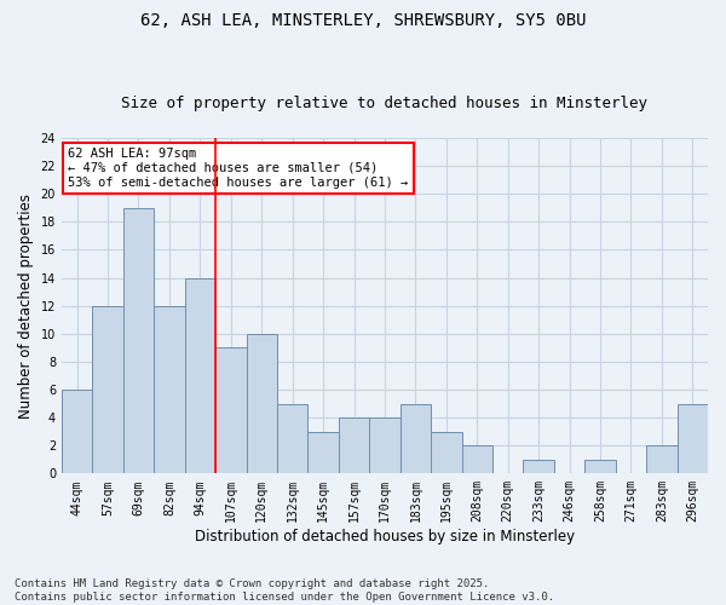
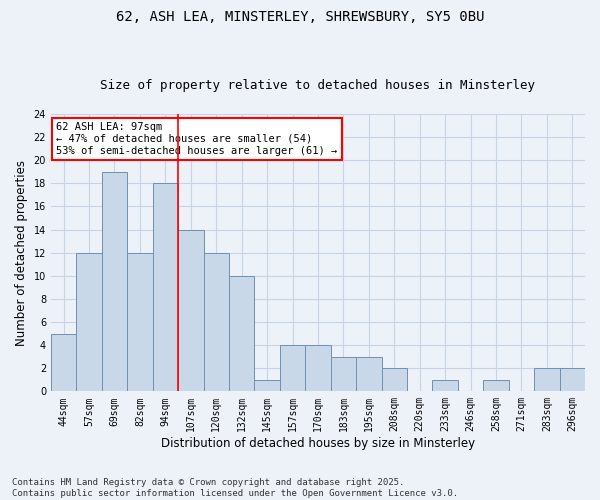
44sqm: 6 -> 5
94sqm: 14 -> 18
107sqm: 9 -> 14
120sqm: 10 -> 12
132sqm: 5 -> 10
145sqm: 3 -> 1
183sqm: 5 -> 3
296sqm: 5 -> 2
